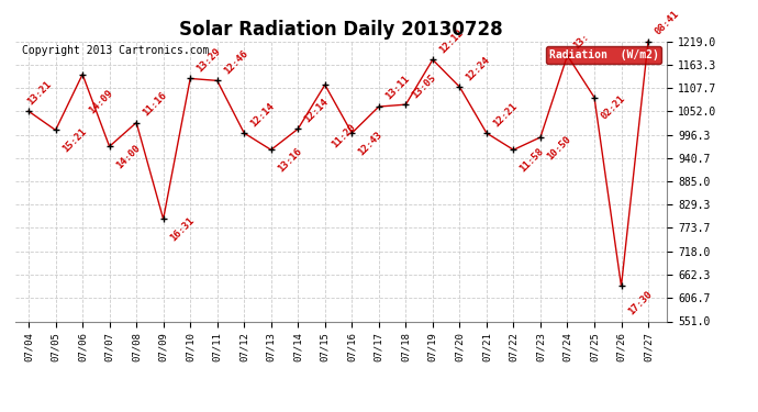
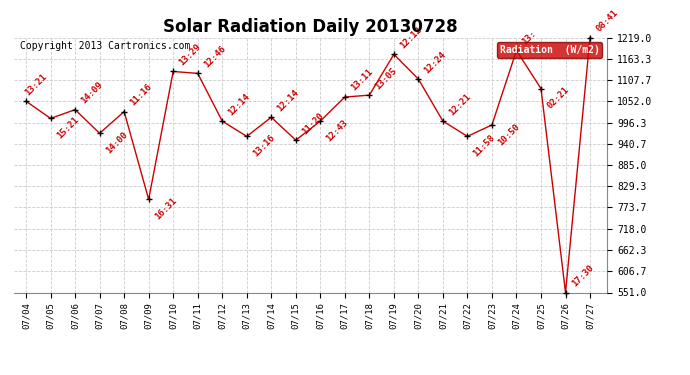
07/06: 1140 -> 1030
07/15: 1115 -> 950
07/26: 635 -> 551
